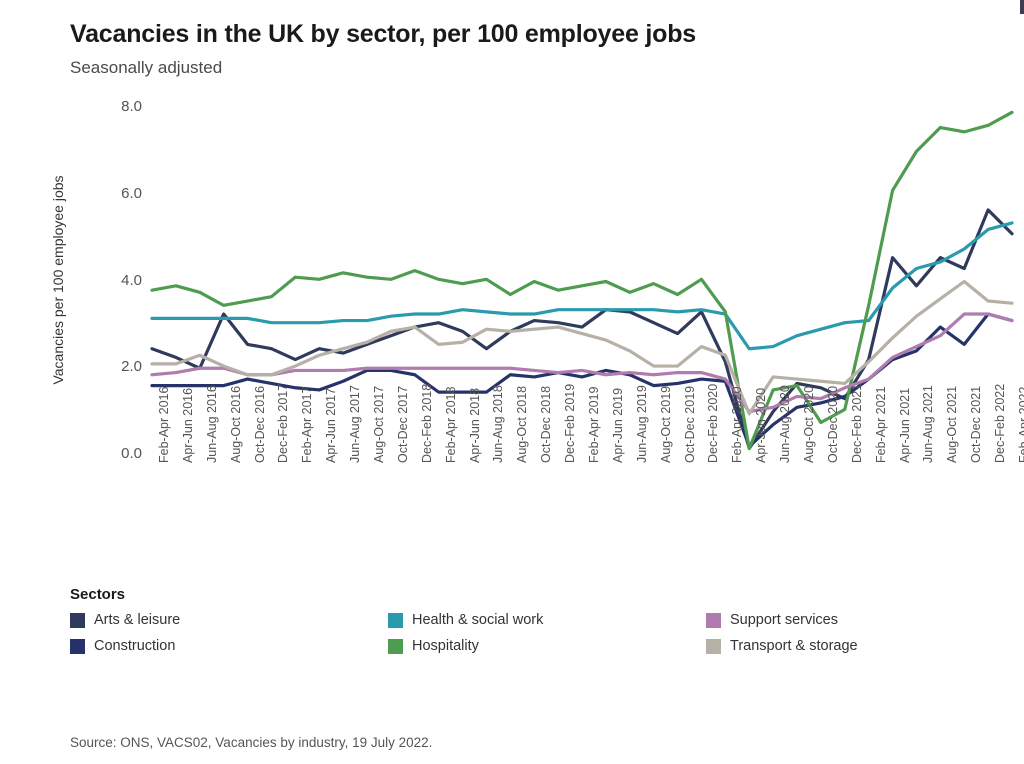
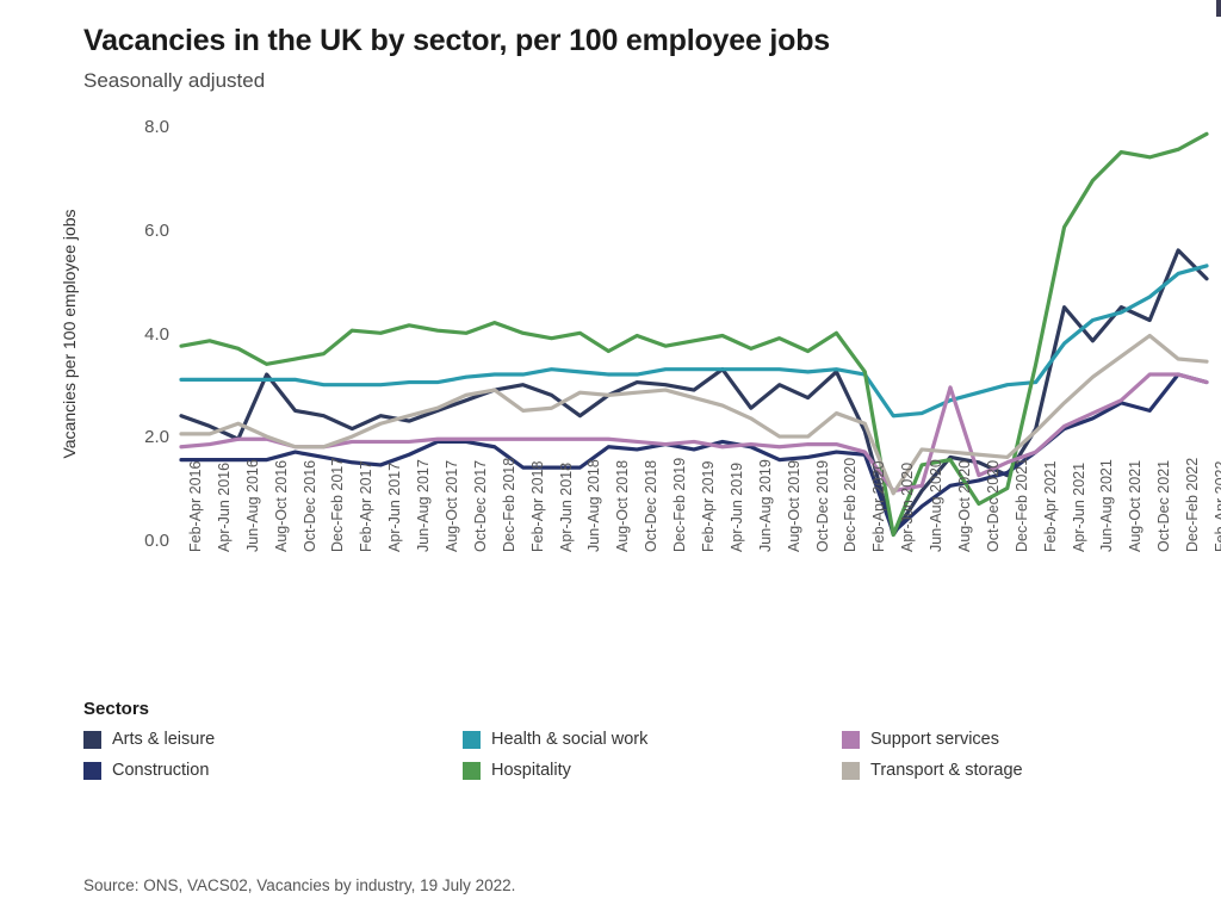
Arts & leisure/Jun-Aug 2019: 3.3 -> 2.6
Support services/Aug-Oct 2020: 1.4 -> 3.0
Construction/Aug-Oct 2021: 3.0 -> 2.7
